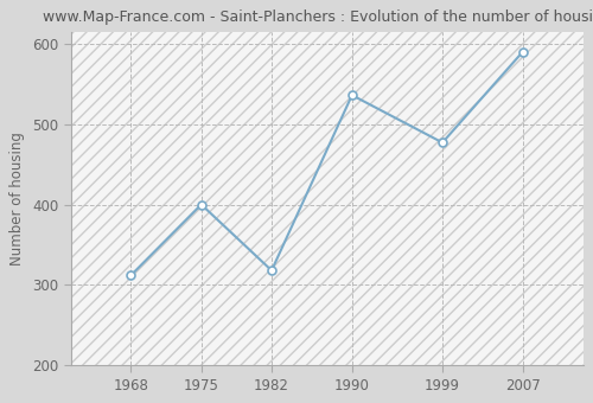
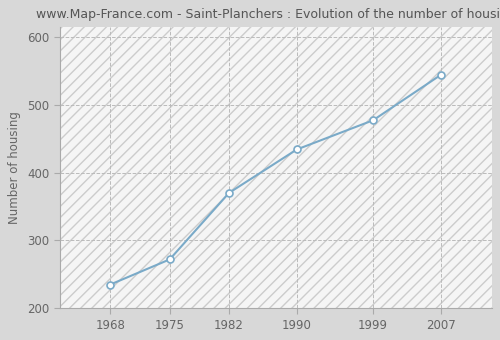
1968: 312 -> 235
1975: 400 -> 272
1982: 318 -> 370
1990: 536 -> 434
2007: 590 -> 544
